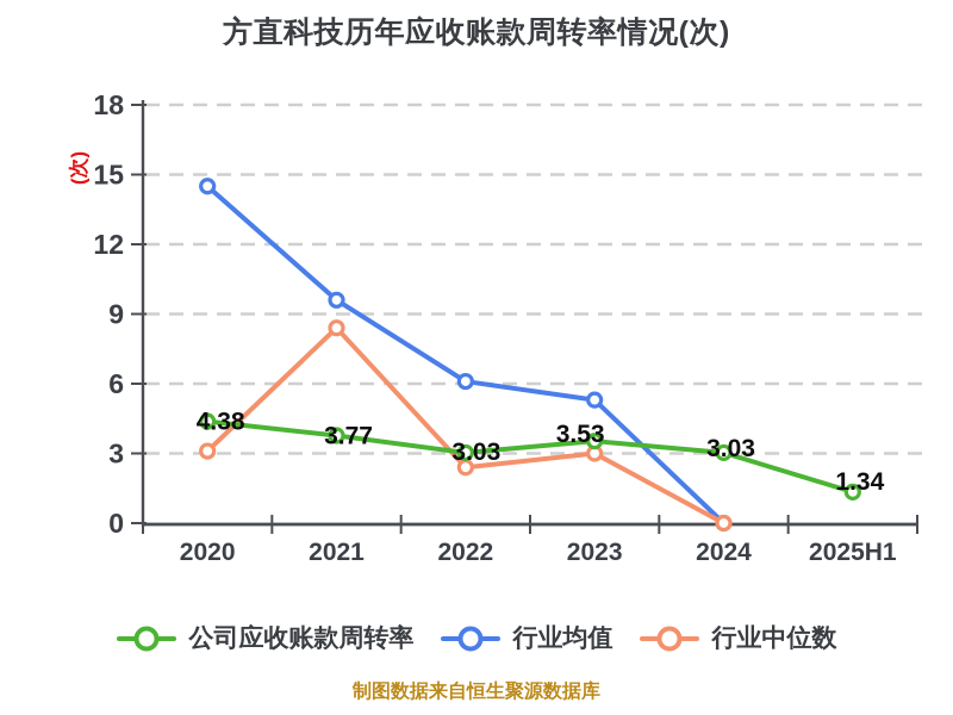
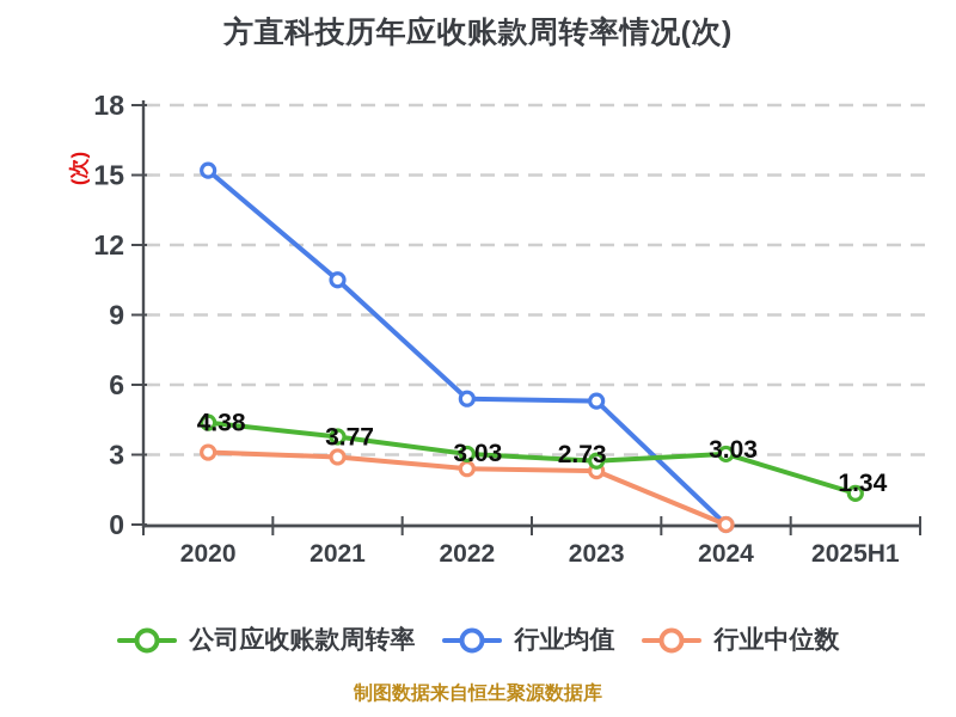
行业均值/2020: 14.5 -> 15.2
行业均值/2021: 9.6 -> 10.5
行业中位数/2021: 8.4 -> 2.9
行业均值/2022: 6.1 -> 5.4
公司应收账款周转率/2023: 3.53 -> 2.73
行业中位数/2023: 3.0 -> 2.3
